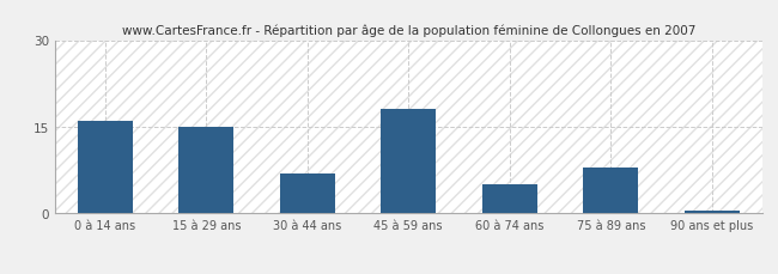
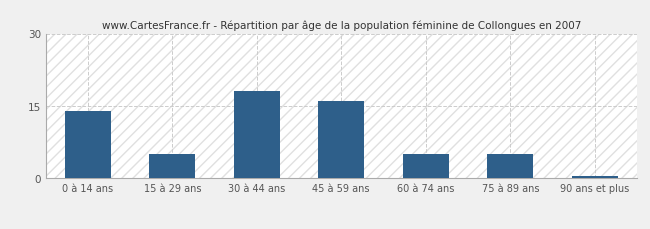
0 à 14 ans: 16.0 -> 14.0
15 à 29 ans: 15.0 -> 5.0
30 à 44 ans: 7.0 -> 18.0
45 à 59 ans: 18.0 -> 16.0
75 à 89 ans: 8.0 -> 5.0
